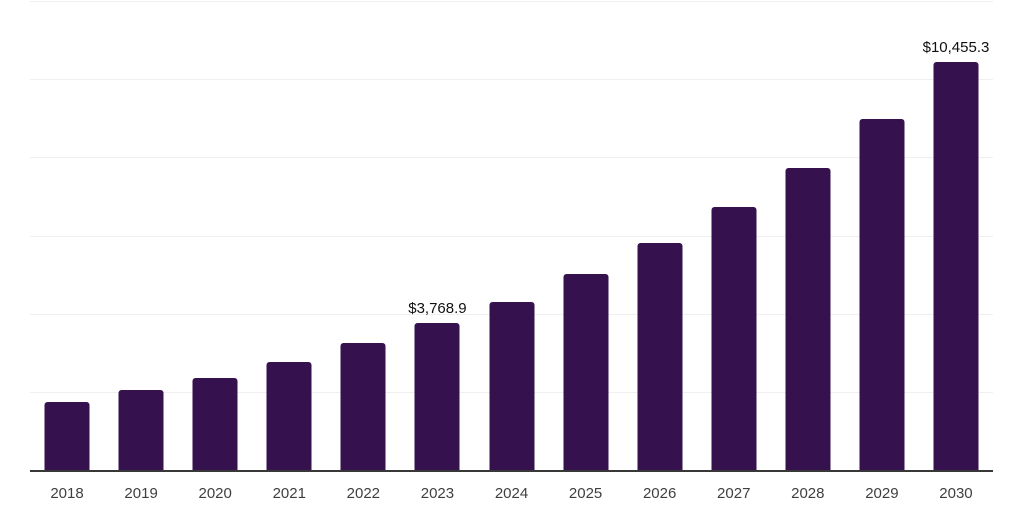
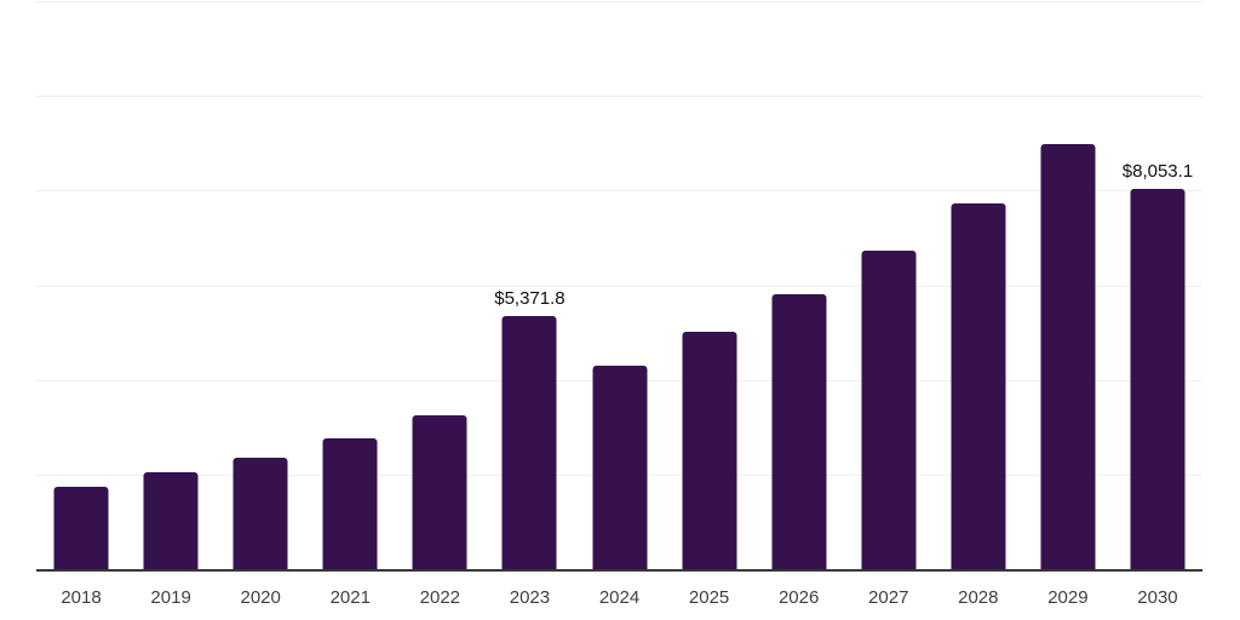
2023: $3,768.9 -> $5,371.8
2030: $10,455.3 -> $8,053.1
